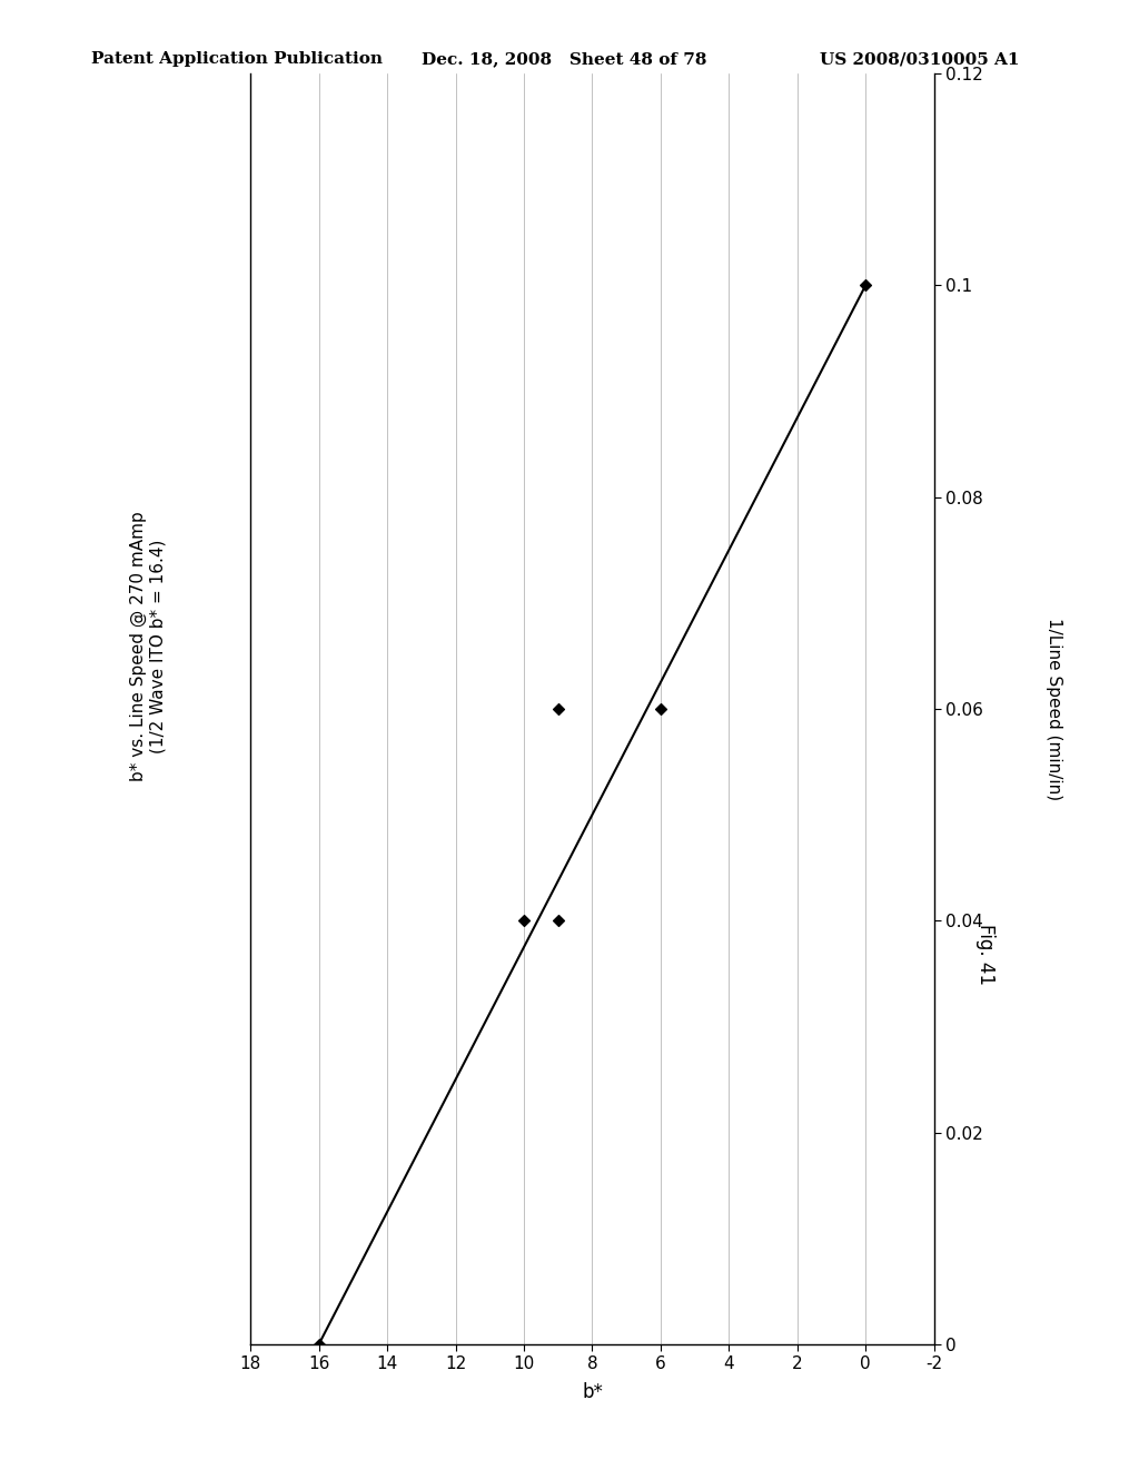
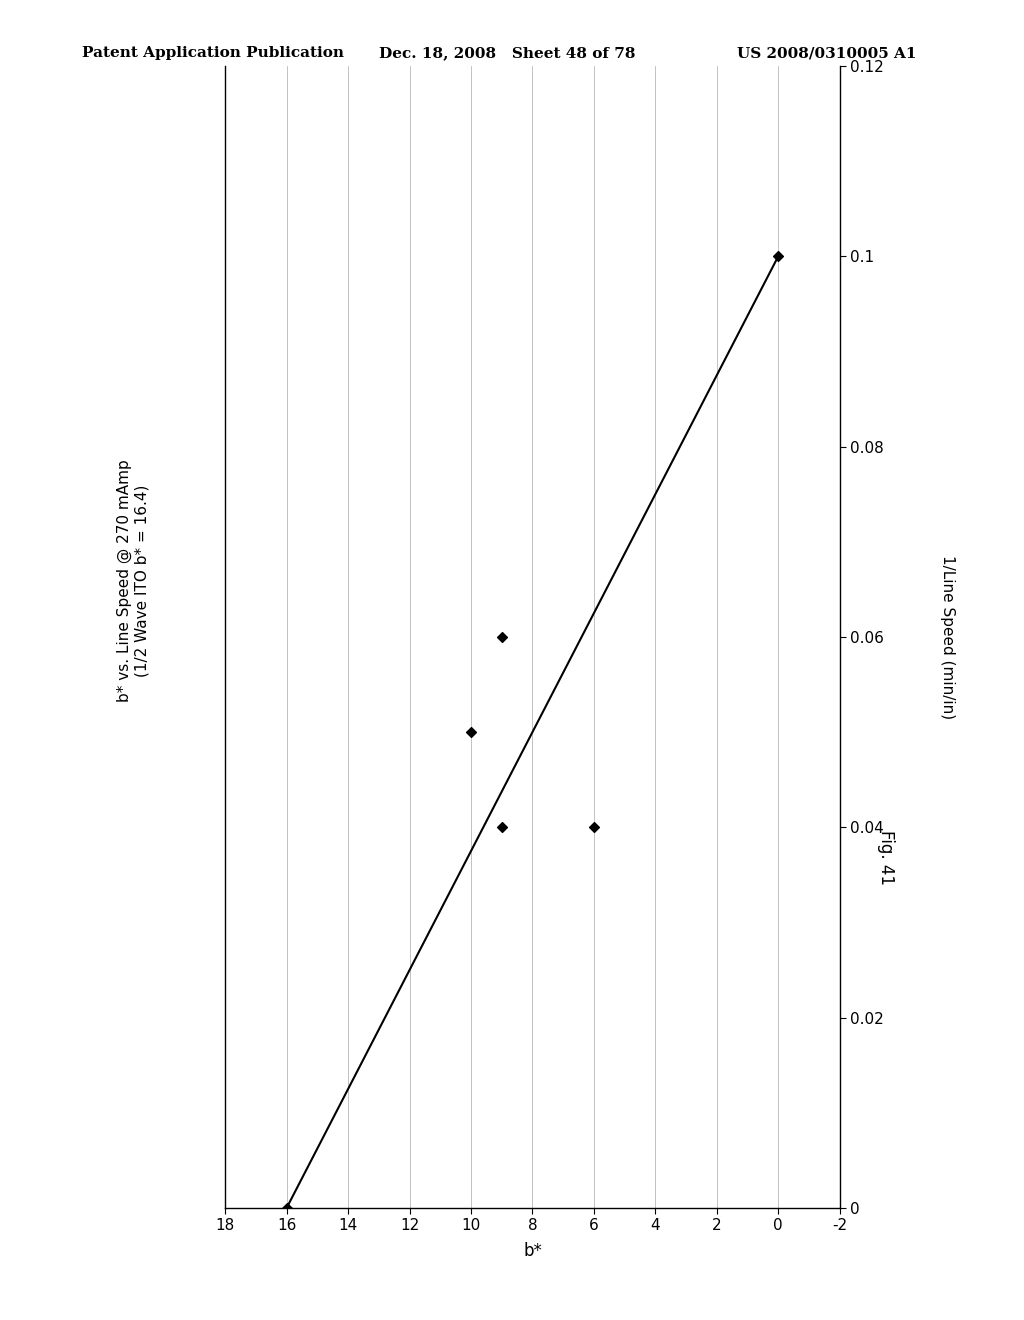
10: 0.04 -> 0.05
6: 0.06 -> 0.04
